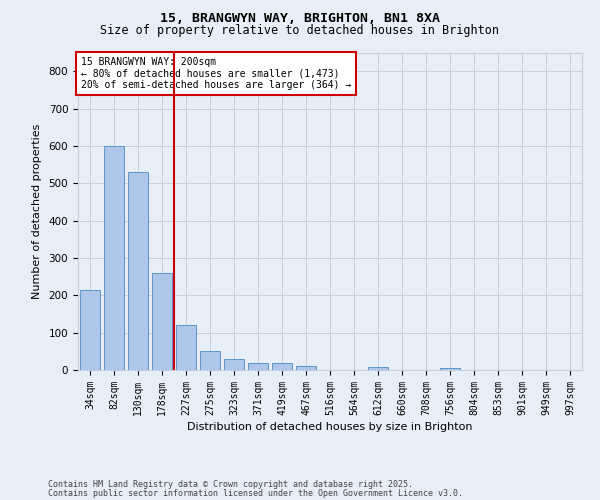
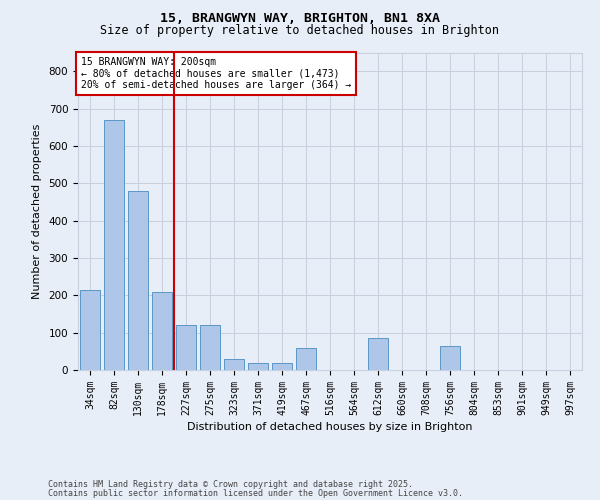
82sqm: 600 -> 670
130sqm: 530 -> 480
178sqm: 260 -> 210
275sqm: 52 -> 120
467sqm: 11 -> 60
612sqm: 8 -> 85
756sqm: 5 -> 65
